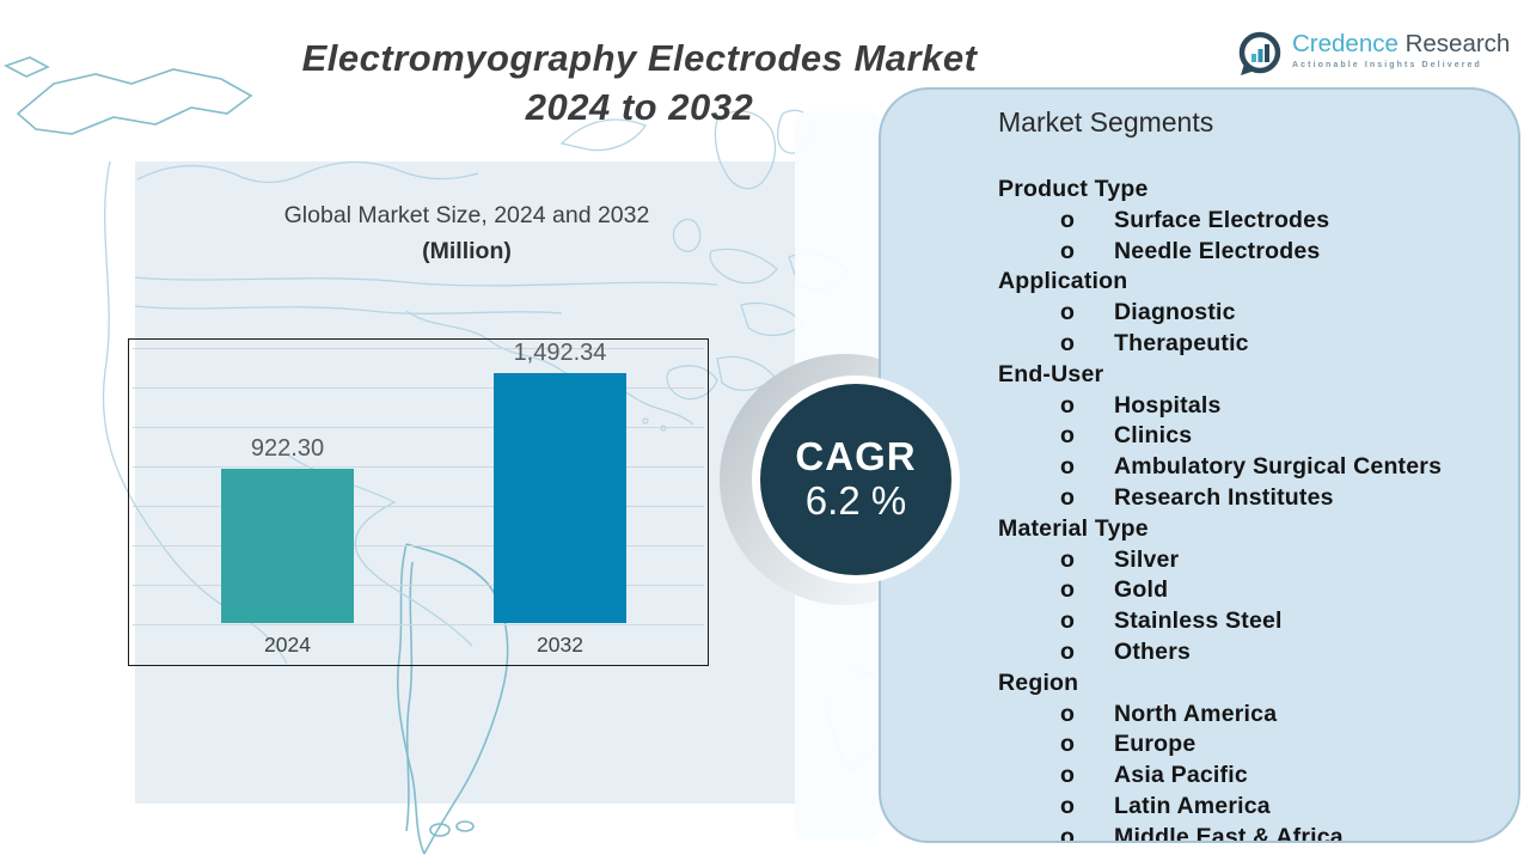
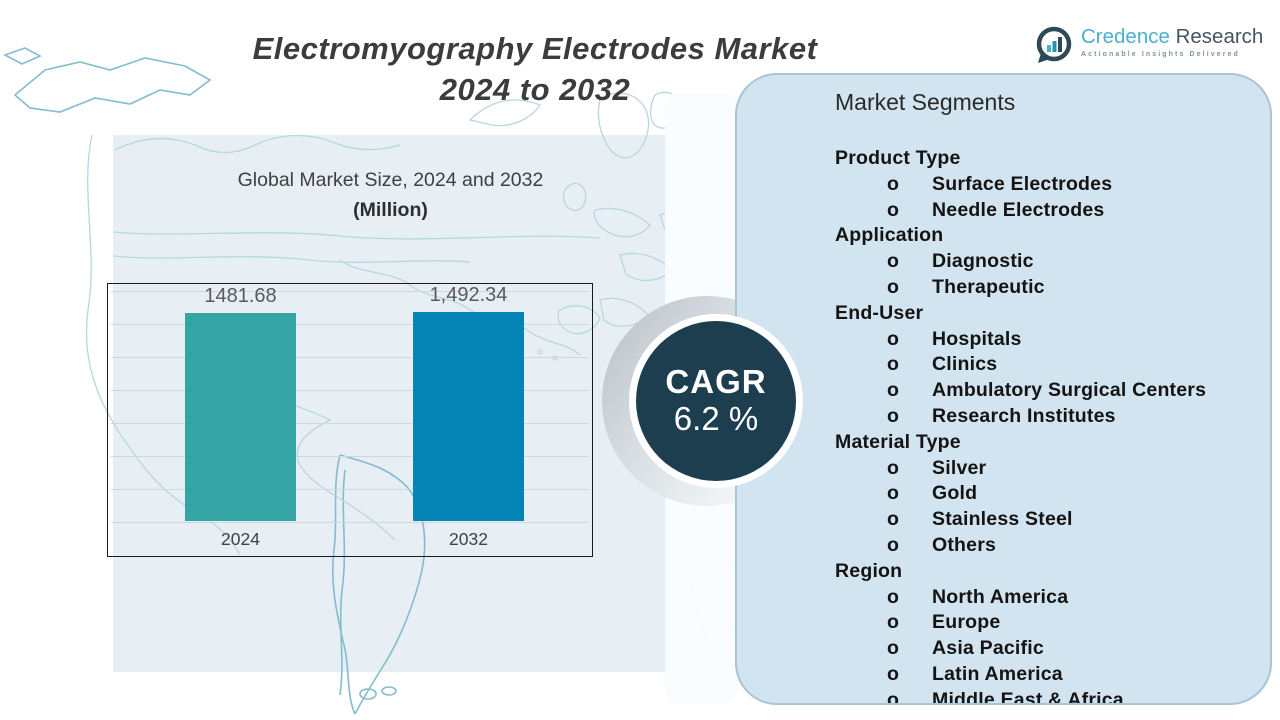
2024: 922.30 -> 1481.68
